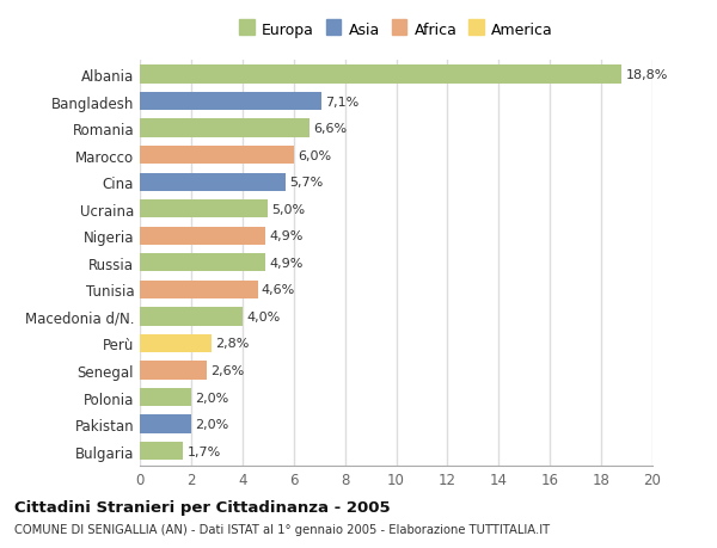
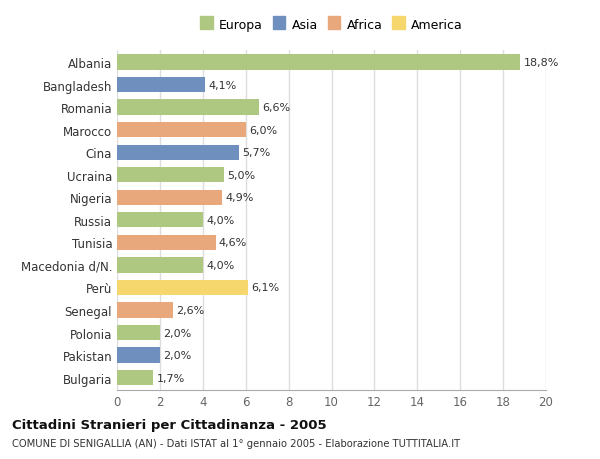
Bangladesh: 7,1% -> 4,1%
Russia: 4,9% -> 4,0%
Perù: 2,8% -> 6,1%
